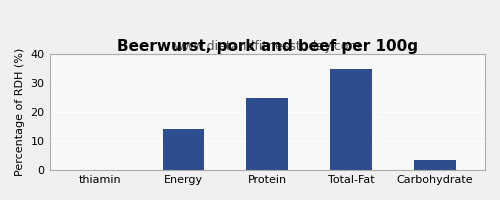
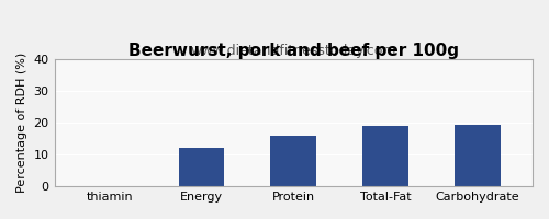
Energy: 14.0 -> 12.0
Protein: 25.0 -> 16.0
Total-Fat: 35.0 -> 19.0
Carbohydrate: 3.5 -> 19.5
